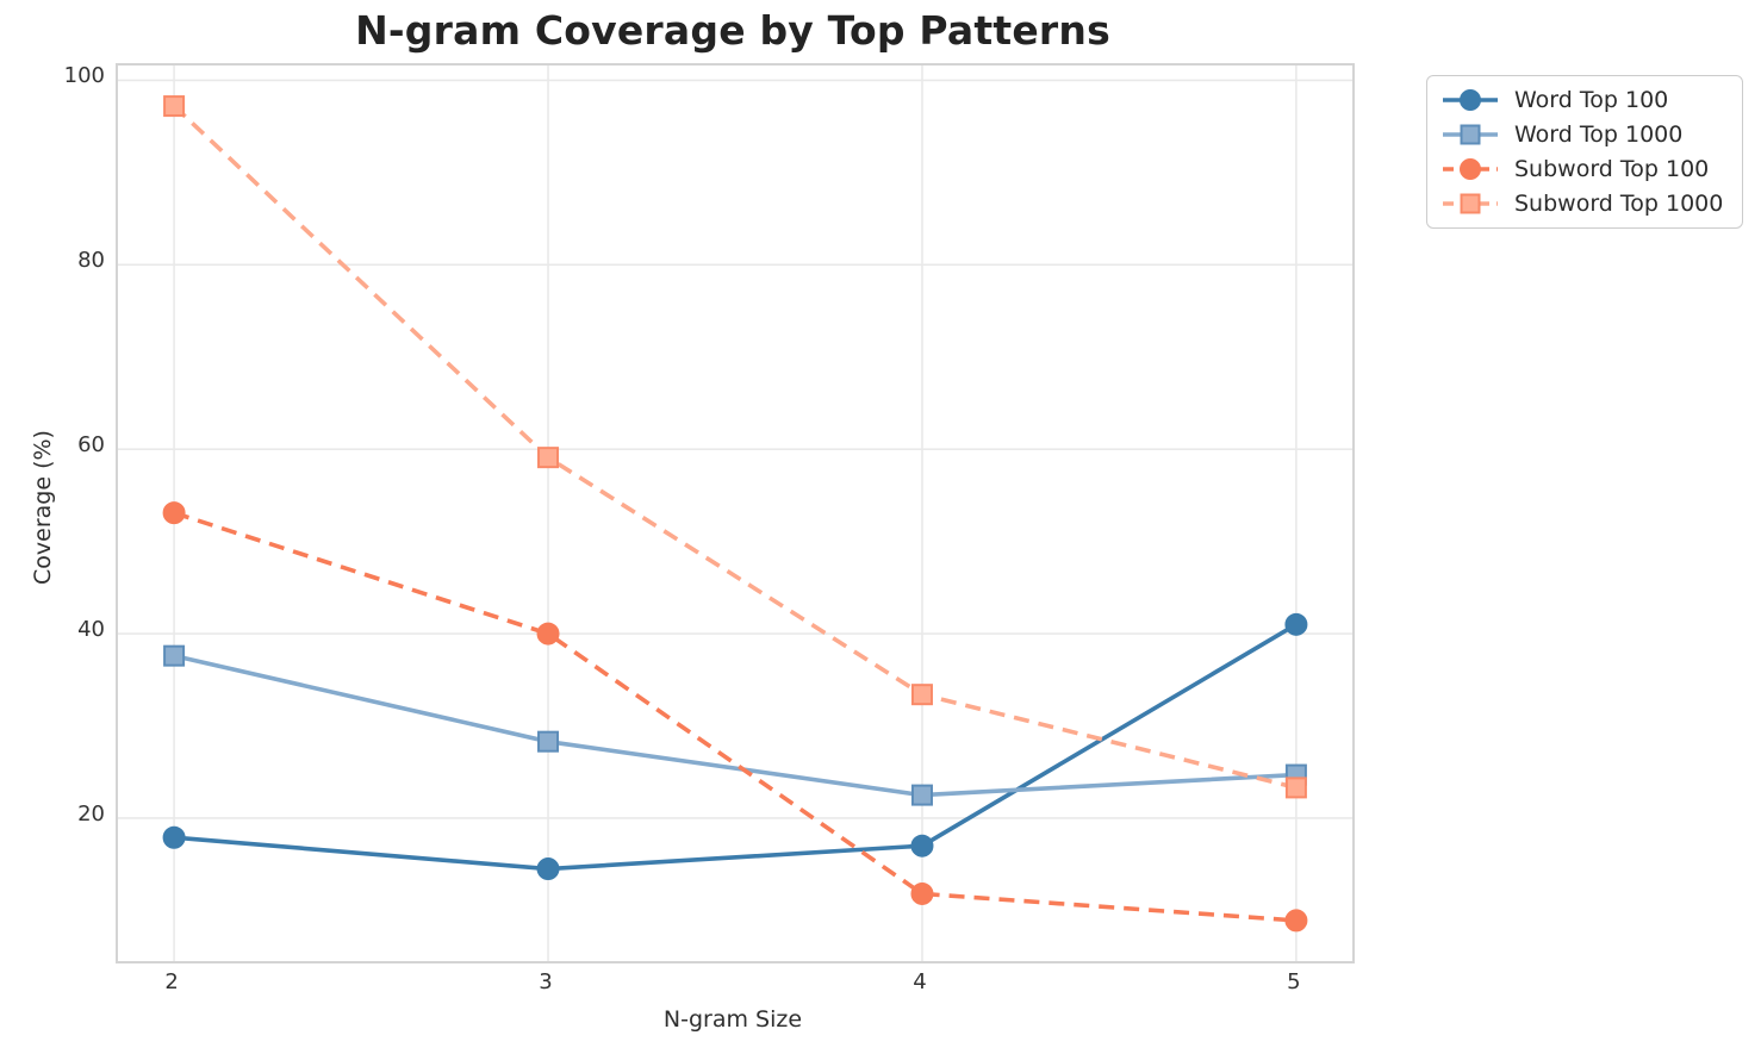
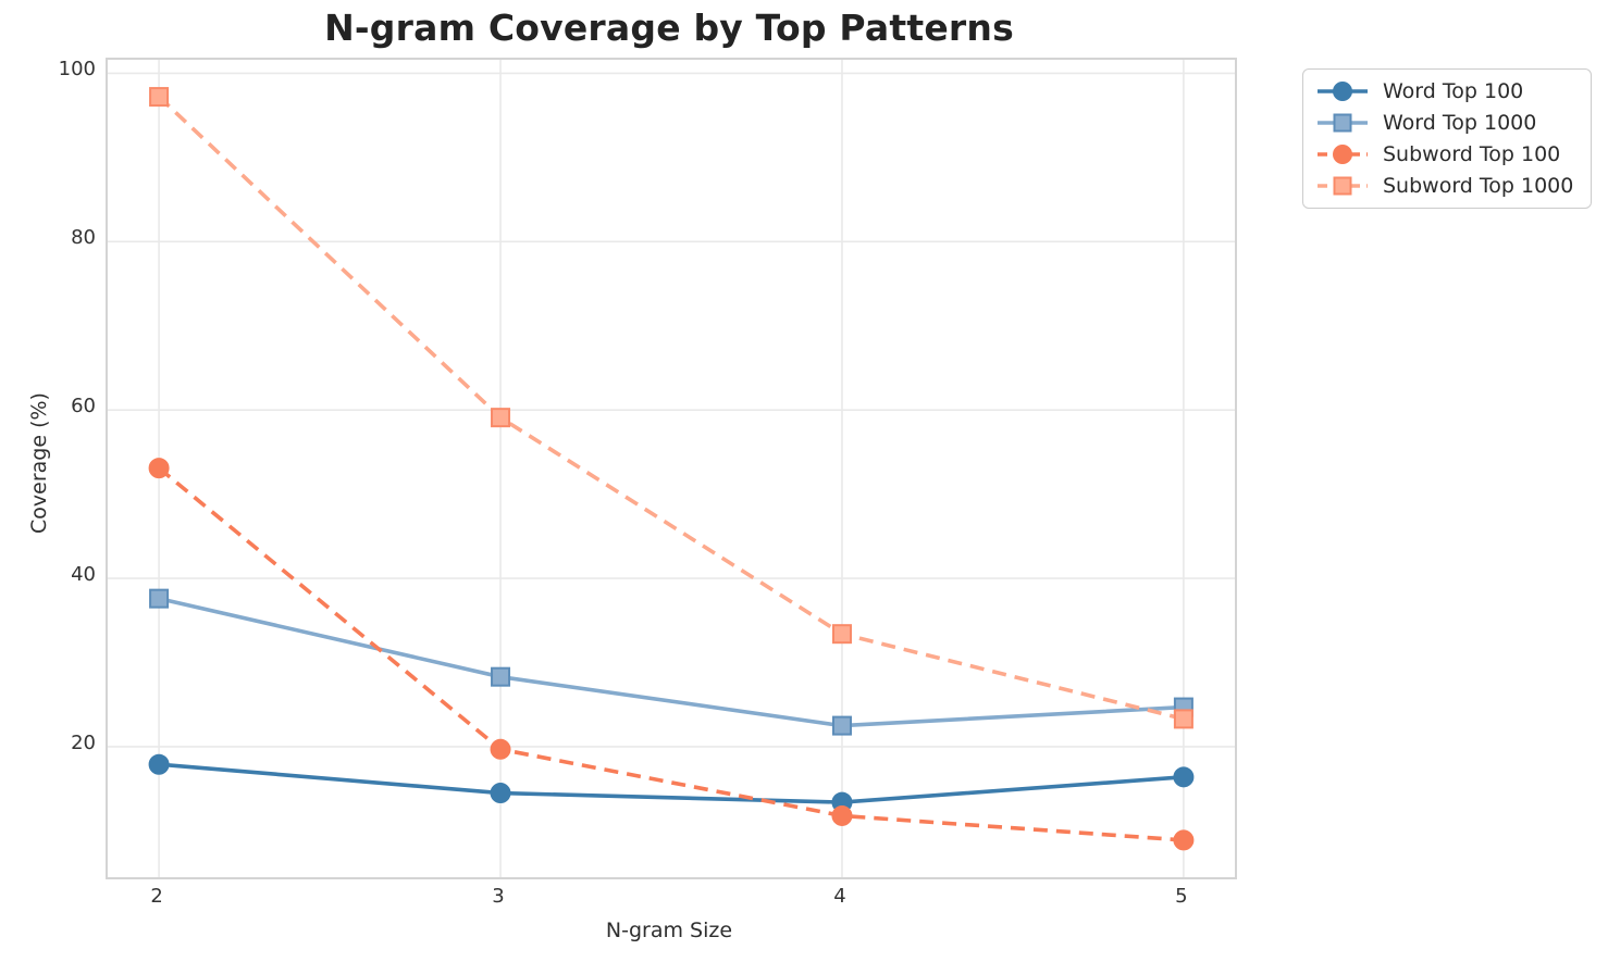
Subword Top 100/3: 40 -> 20
Word Top 100/4: 17 -> 13
Word Top 100/5: 41 -> 16
